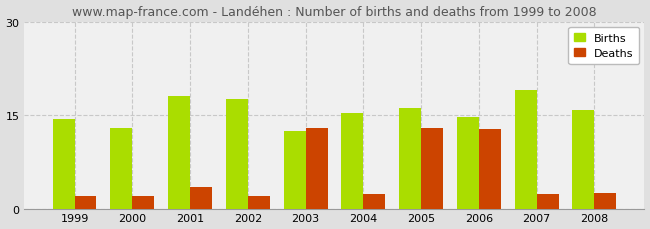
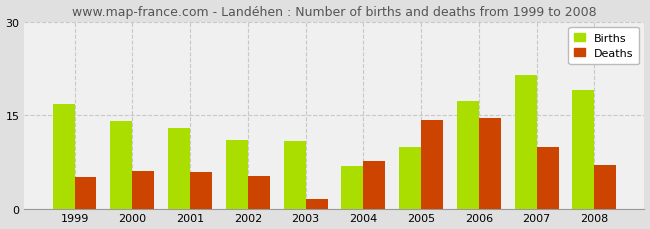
Births/1999: 14.3 -> 16.8
Deaths/1999: 2.0 -> 5.0
Births/2000: 13.0 -> 14.0
Deaths/2000: 2.0 -> 6.0
Births/2001: 18.0 -> 13.0
Deaths/2001: 3.5 -> 5.8
Births/2002: 17.5 -> 11.0
Deaths/2002: 2.0 -> 5.2
Births/2003: 12.5 -> 10.8
Deaths/2003: 13.0 -> 1.6
Births/2004: 15.3 -> 6.8
Deaths/2004: 2.3 -> 7.6
Births/2005: 16.1 -> 9.8
Deaths/2005: 13.0 -> 14.2
Births/2006: 14.7 -> 17.2
Deaths/2006: 12.7 -> 14.6
Births/2007: 19.0 -> 21.4
Deaths/2007: 2.3 -> 9.8
Births/2008: 15.8 -> 19.0
Deaths/2008: 2.5 -> 7.0
